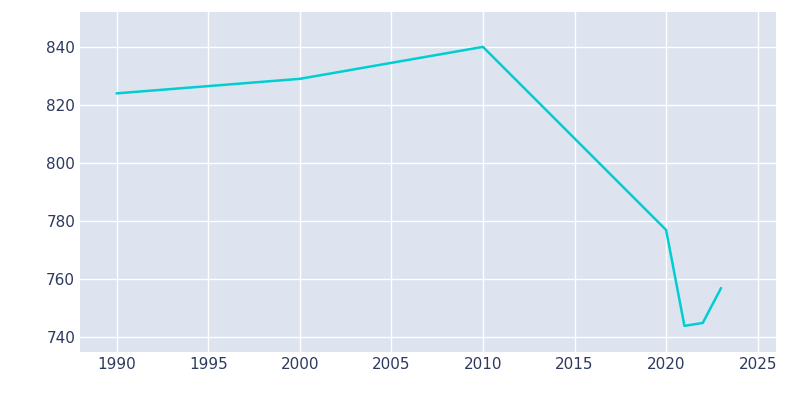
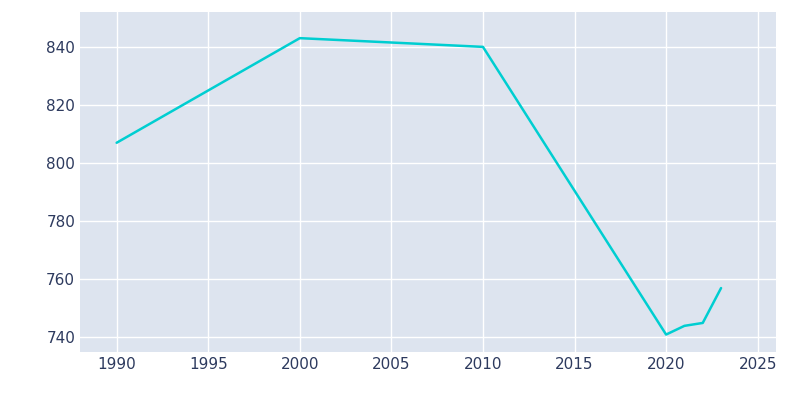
1990: 824 -> 807
2000: 829 -> 843
2020: 777 -> 741
